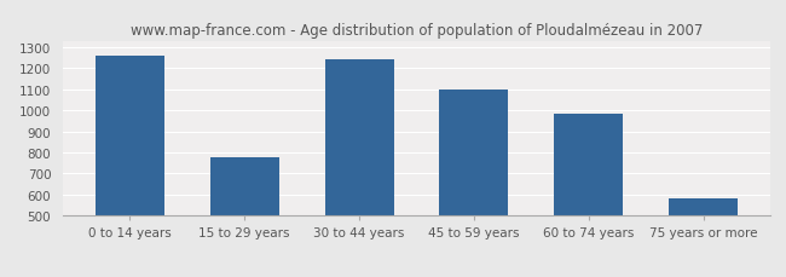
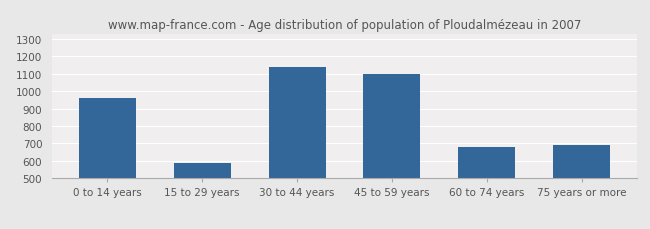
0 to 14 years: 1260 -> 960
15 to 29 years: 780 -> 590
30 to 44 years: 1240 -> 1140
60 to 74 years: 980 -> 680
75 years or more: 580 -> 690
